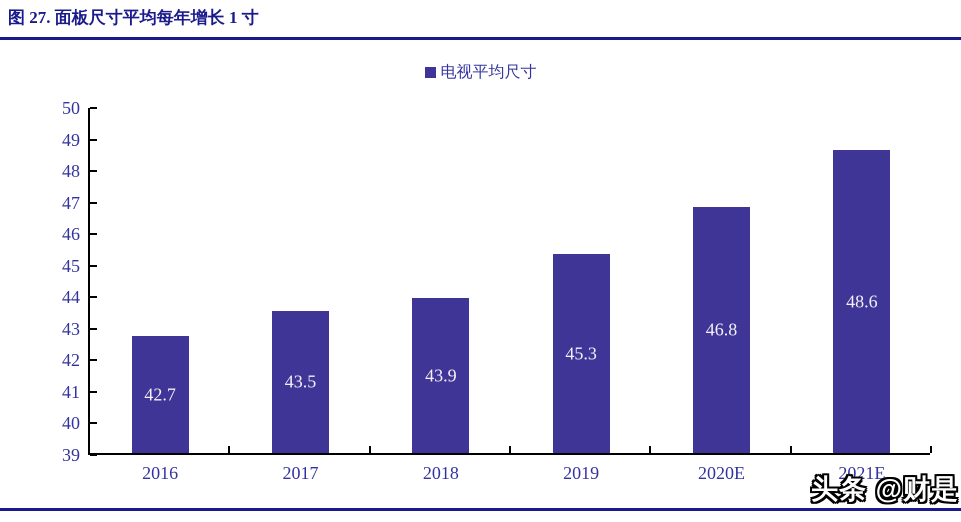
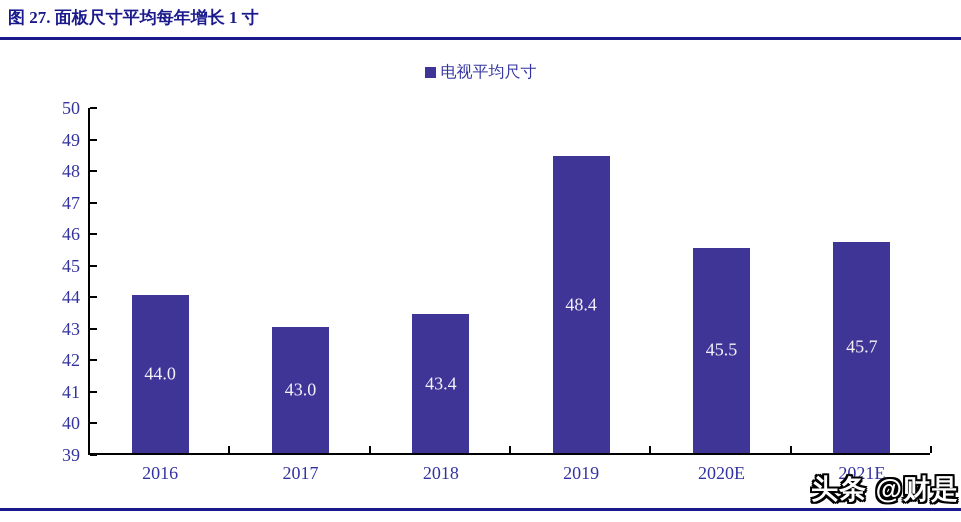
2016: 42.7 -> 44.0
2017: 43.5 -> 43.0
2018: 43.9 -> 43.4
2019: 45.3 -> 48.4
2020E: 46.8 -> 45.5
2021E: 48.6 -> 45.7
